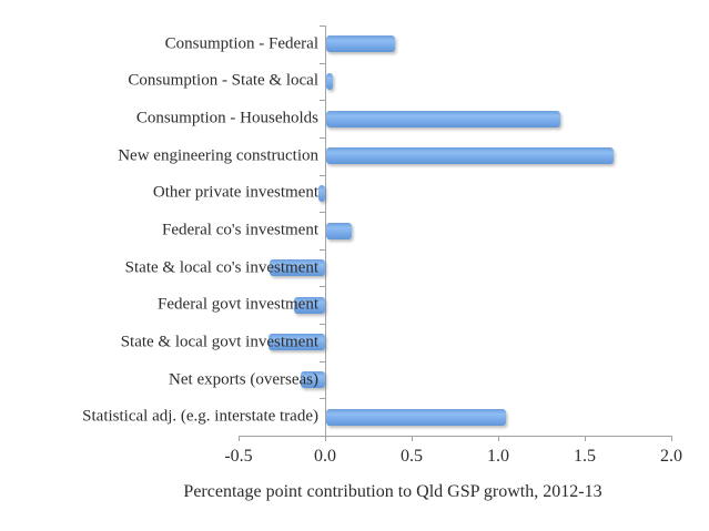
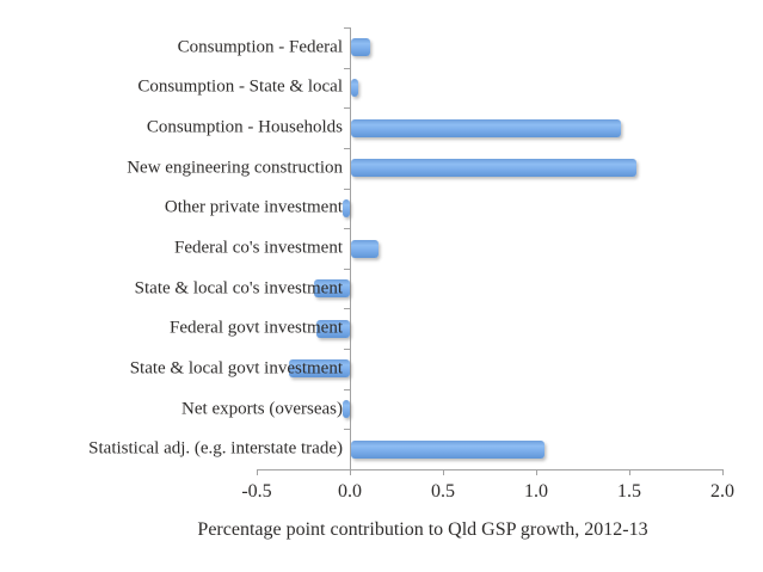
Consumption - Federal: 0.40 -> 0.10
Consumption - Households: 1.35 -> 1.45
New engineering construction: 1.66 -> 1.53
State & local co's investment: -0.32 -> -0.19
Net exports (overseas): -0.14 -> -0.04
